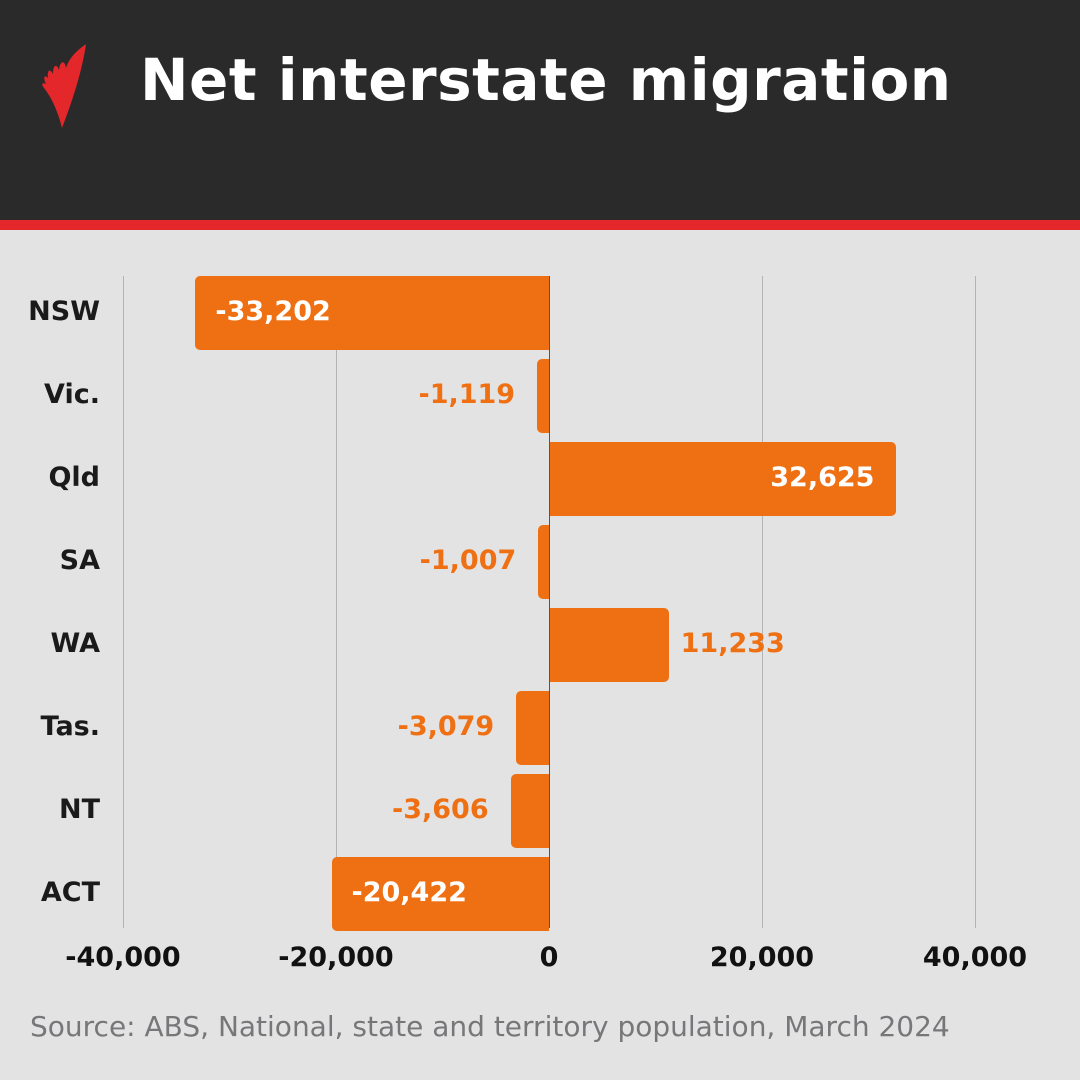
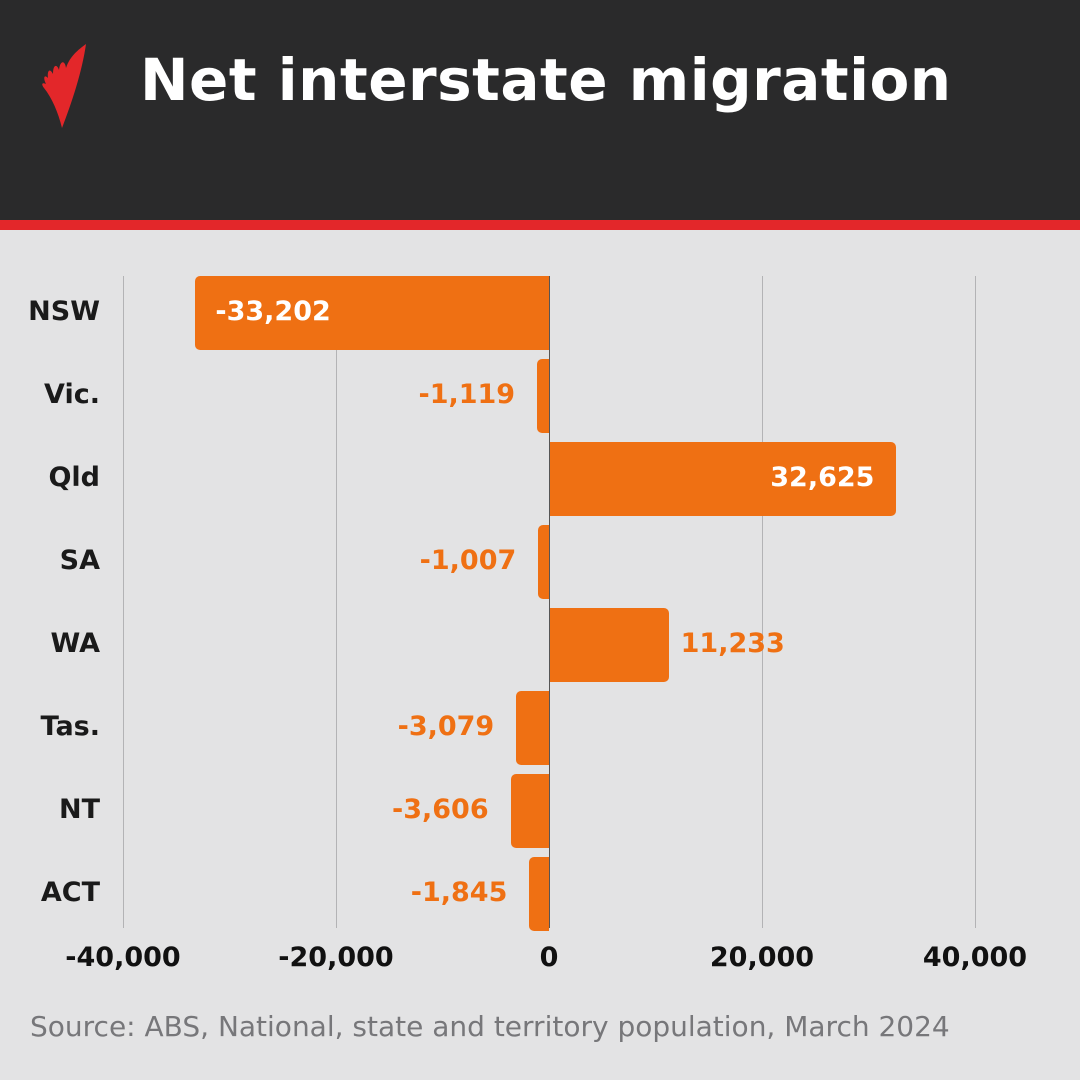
ACT: -20,422 -> -1,845
